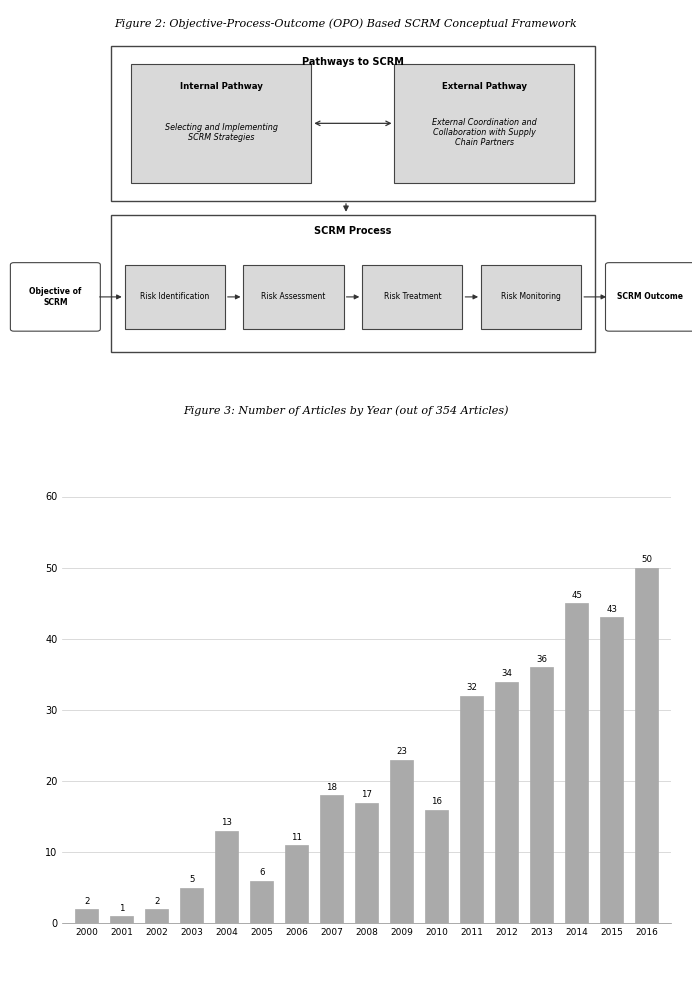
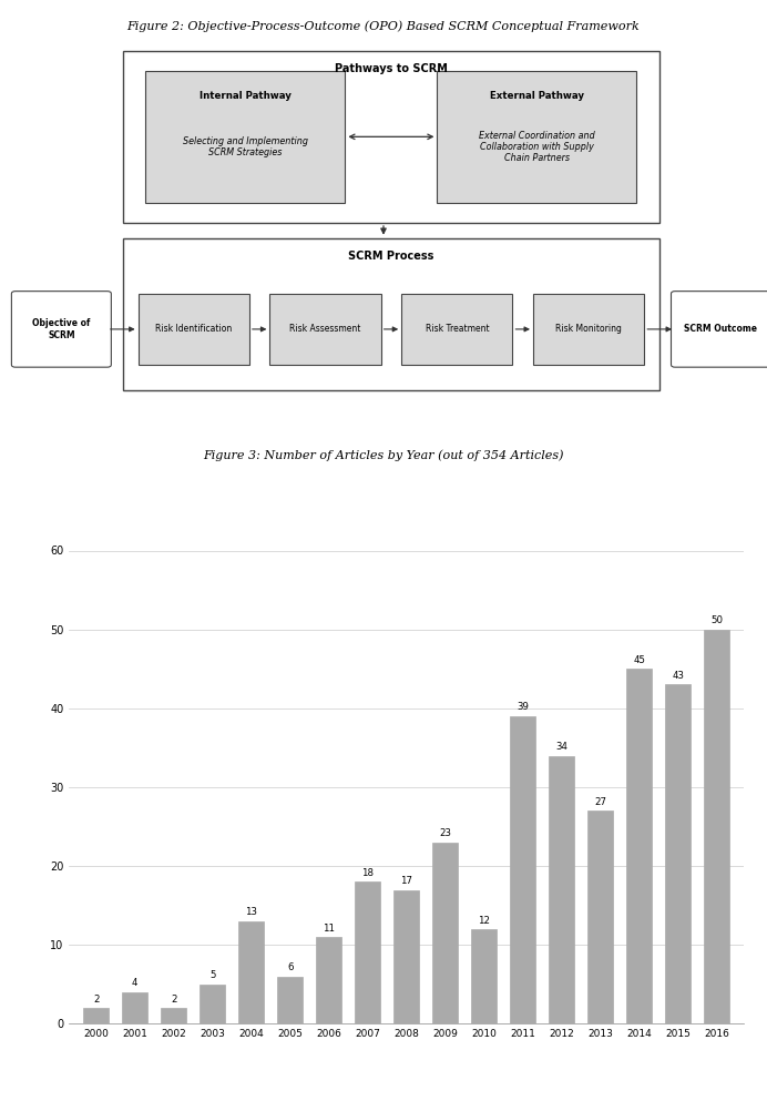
2001: 1 -> 4
2010: 16 -> 12
2011: 32 -> 39
2013: 36 -> 27
